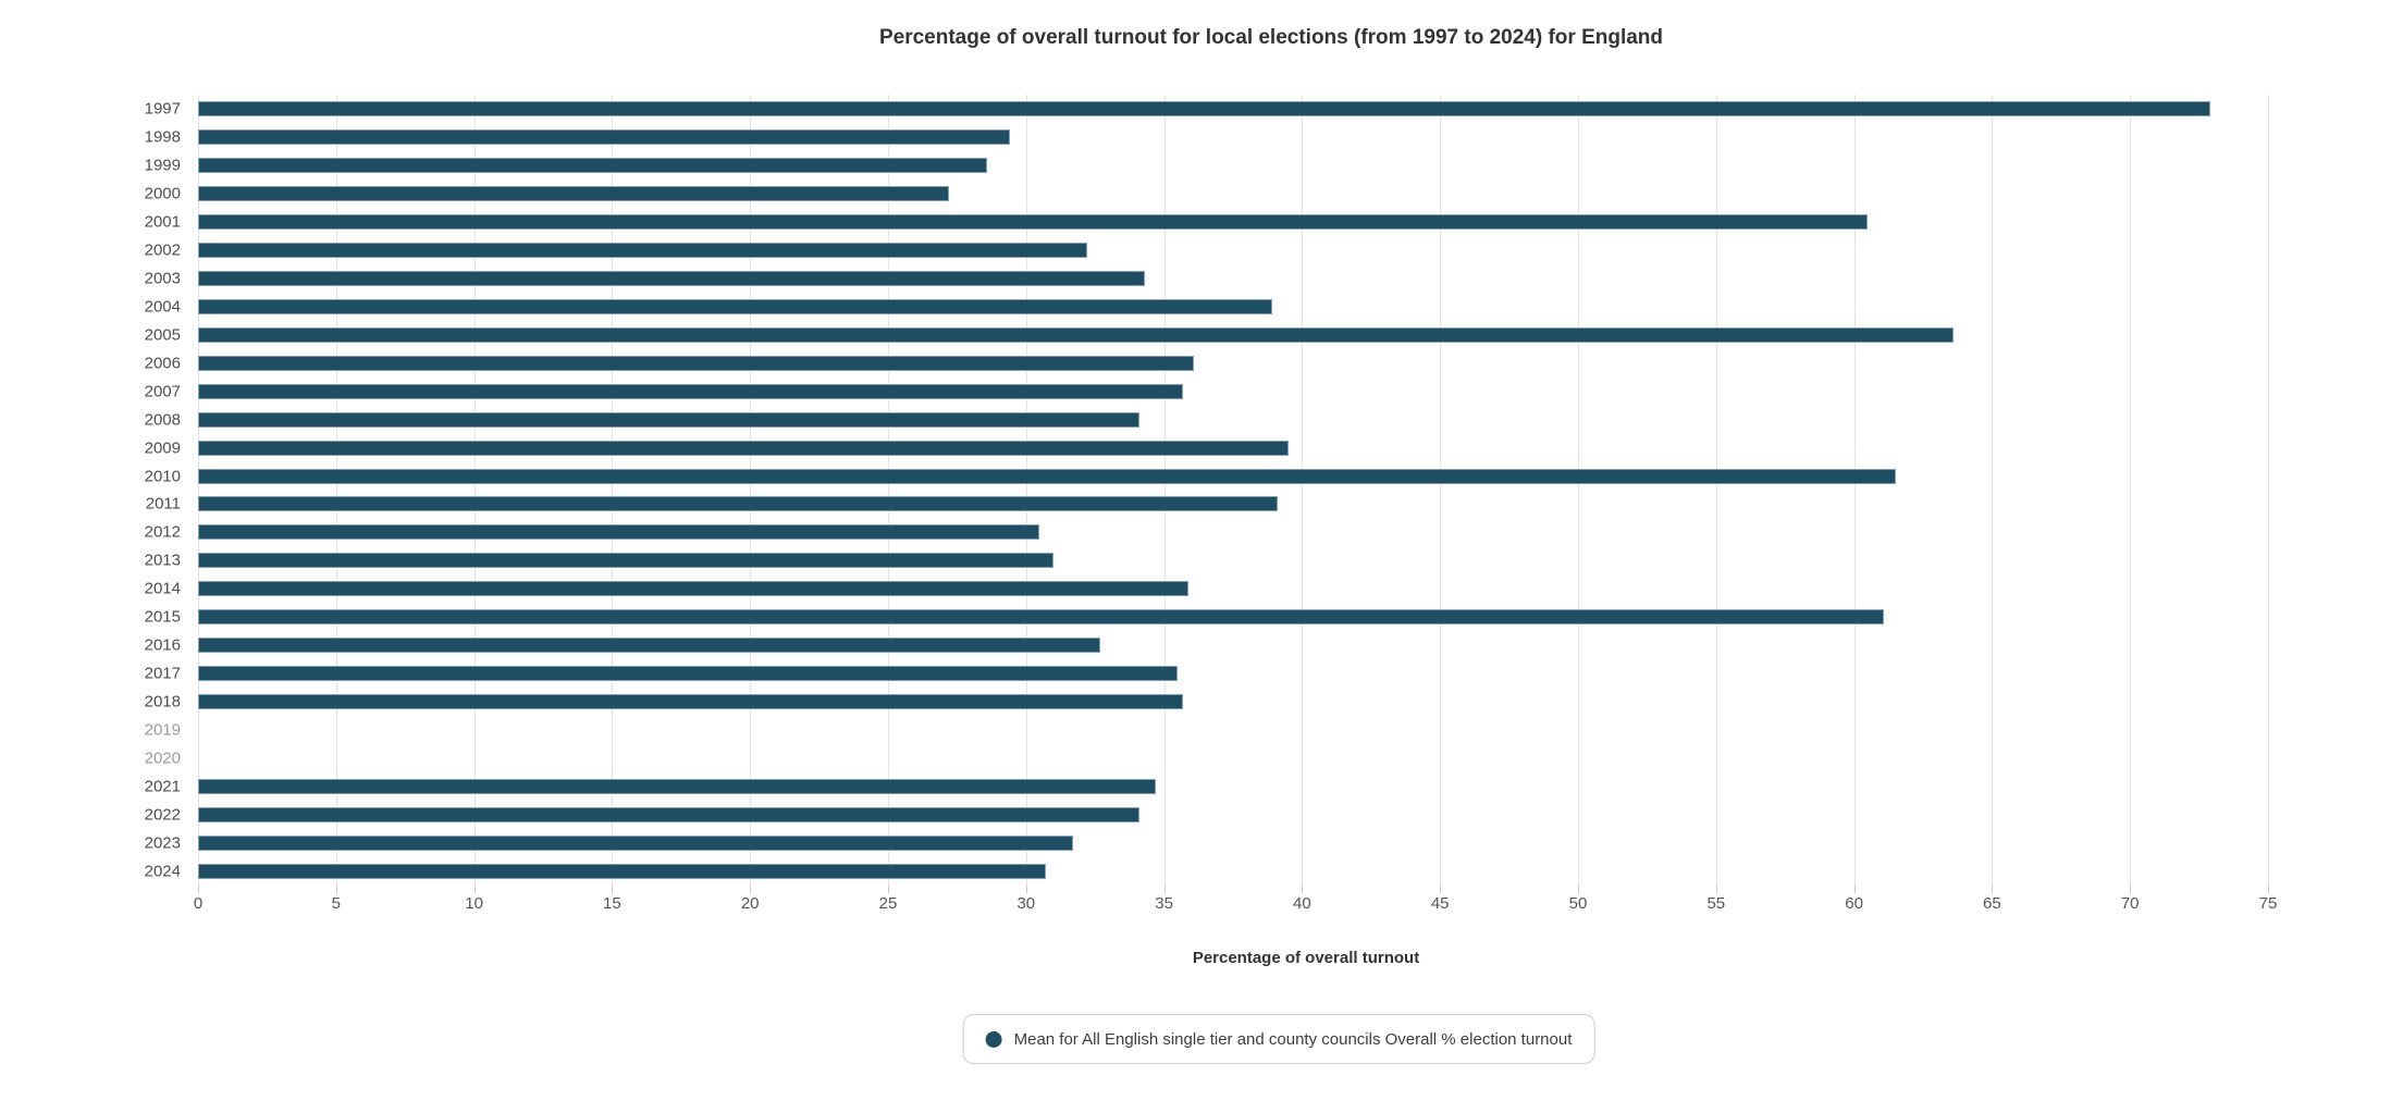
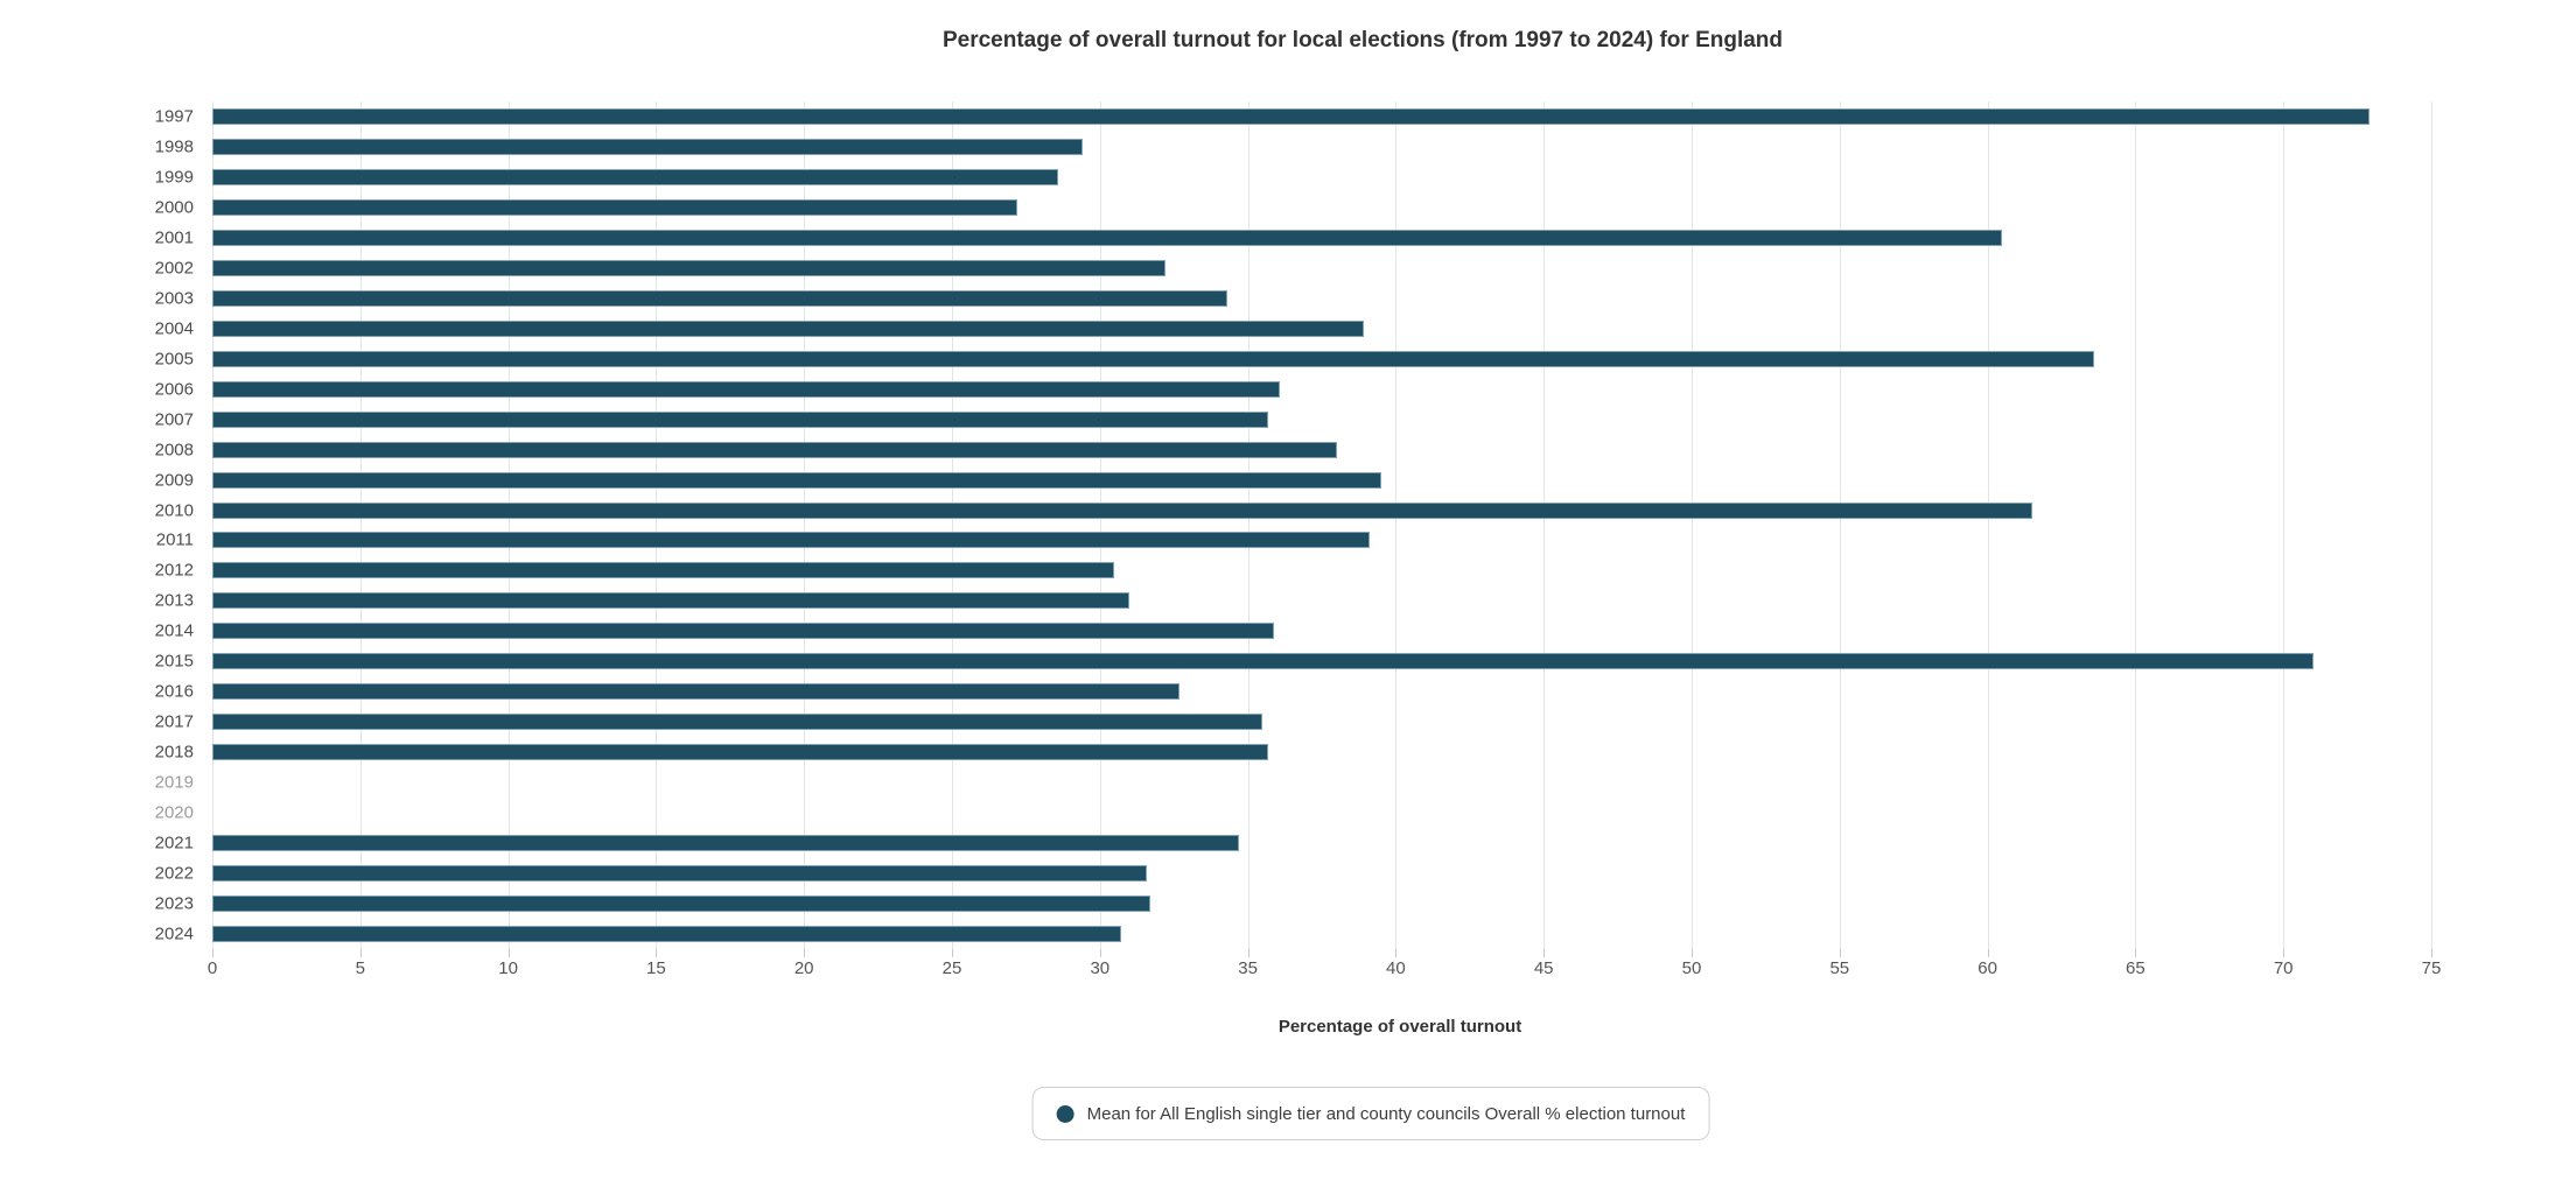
2008: 34.1 -> 38.0
2015: 61.1 -> 71.0
2022: 34.1 -> 31.6
